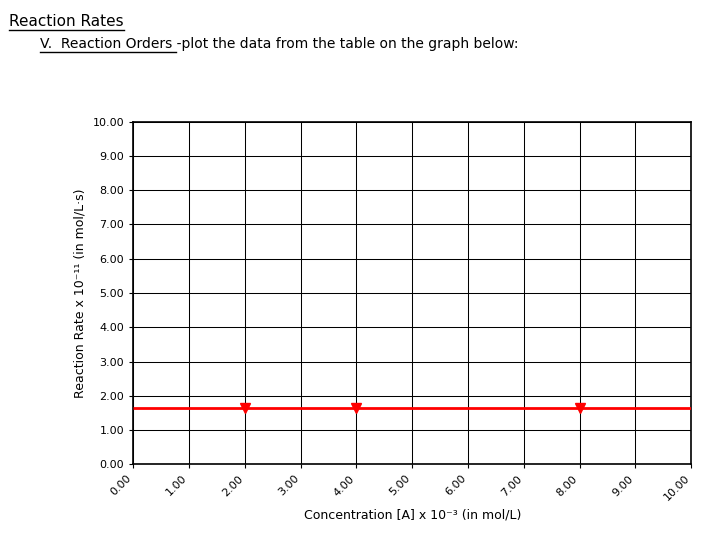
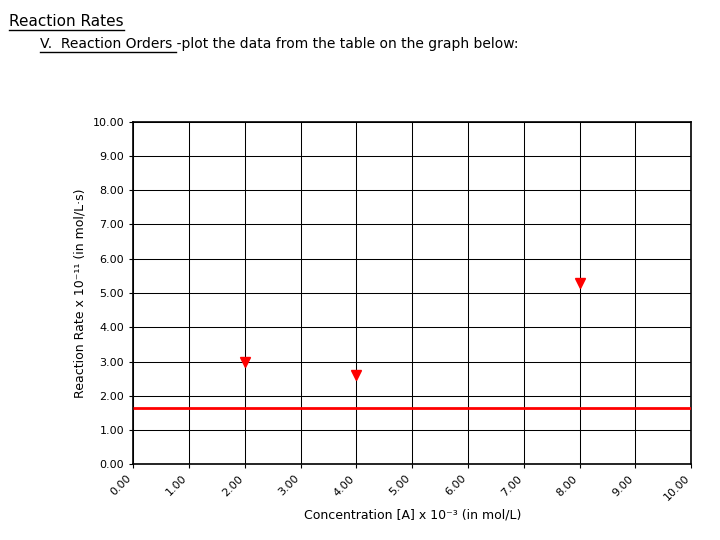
2.00: 1.65 -> 3.00
4.00: 1.65 -> 2.60
8.00: 1.65 -> 5.30
